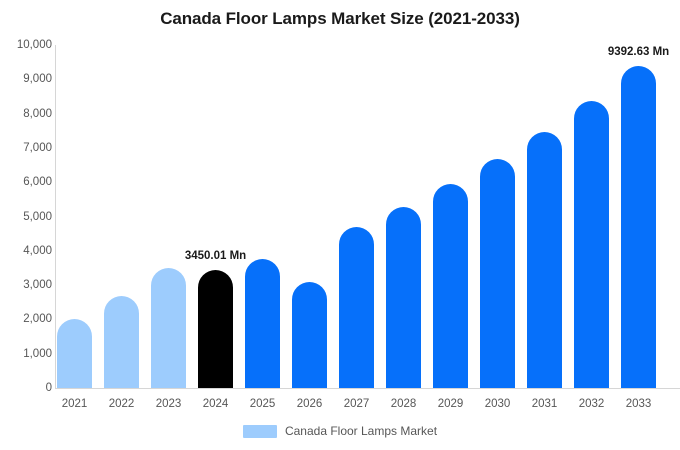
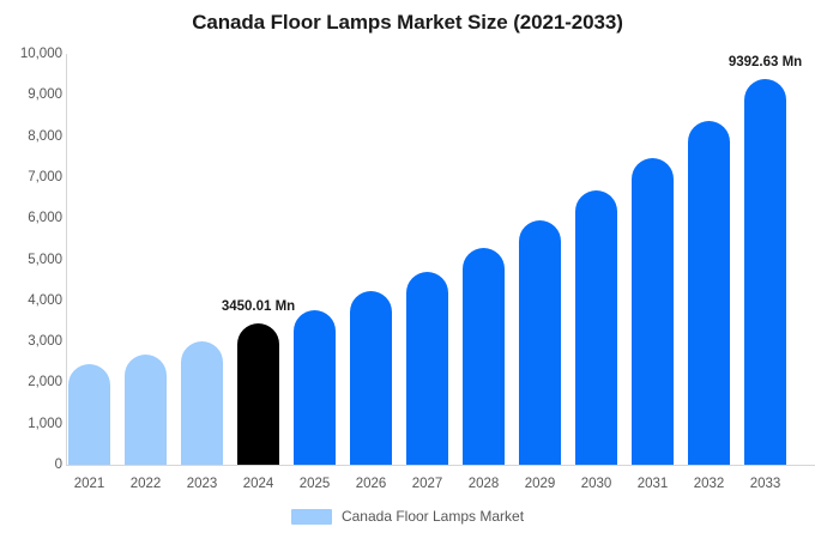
2021: 2000 -> 2400
2023: 3500 -> 3000
2026: 3100 -> 4200
